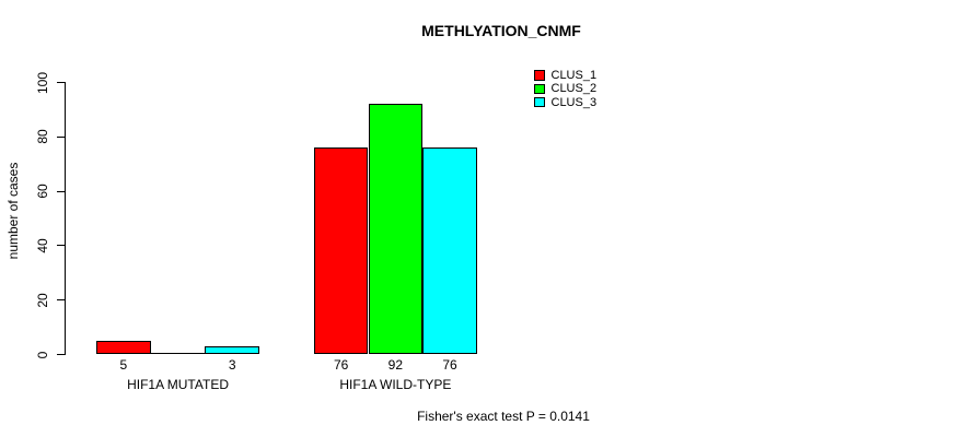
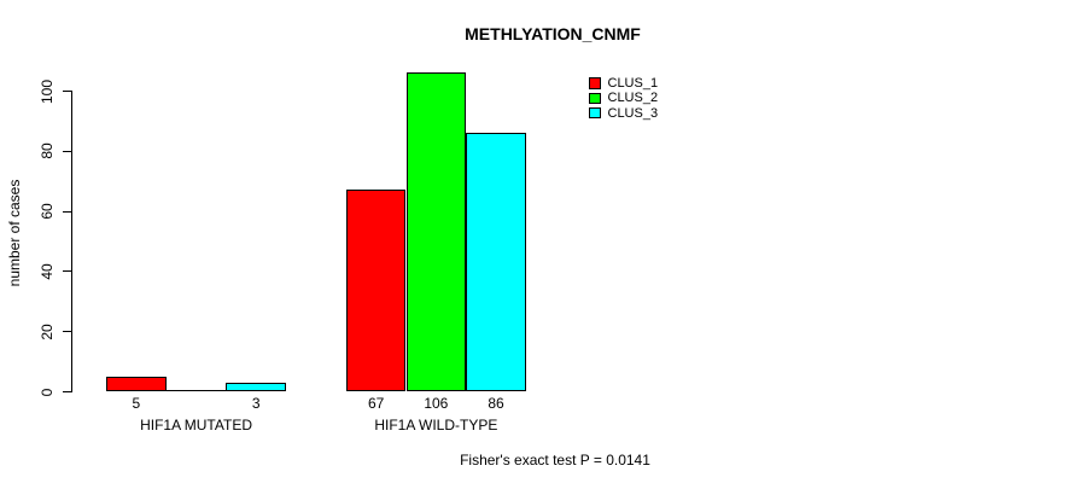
CLUS_1/HIF1A WILD-TYPE: 76 -> 67
CLUS_2/HIF1A WILD-TYPE: 92 -> 106
CLUS_3/HIF1A WILD-TYPE: 76 -> 86
